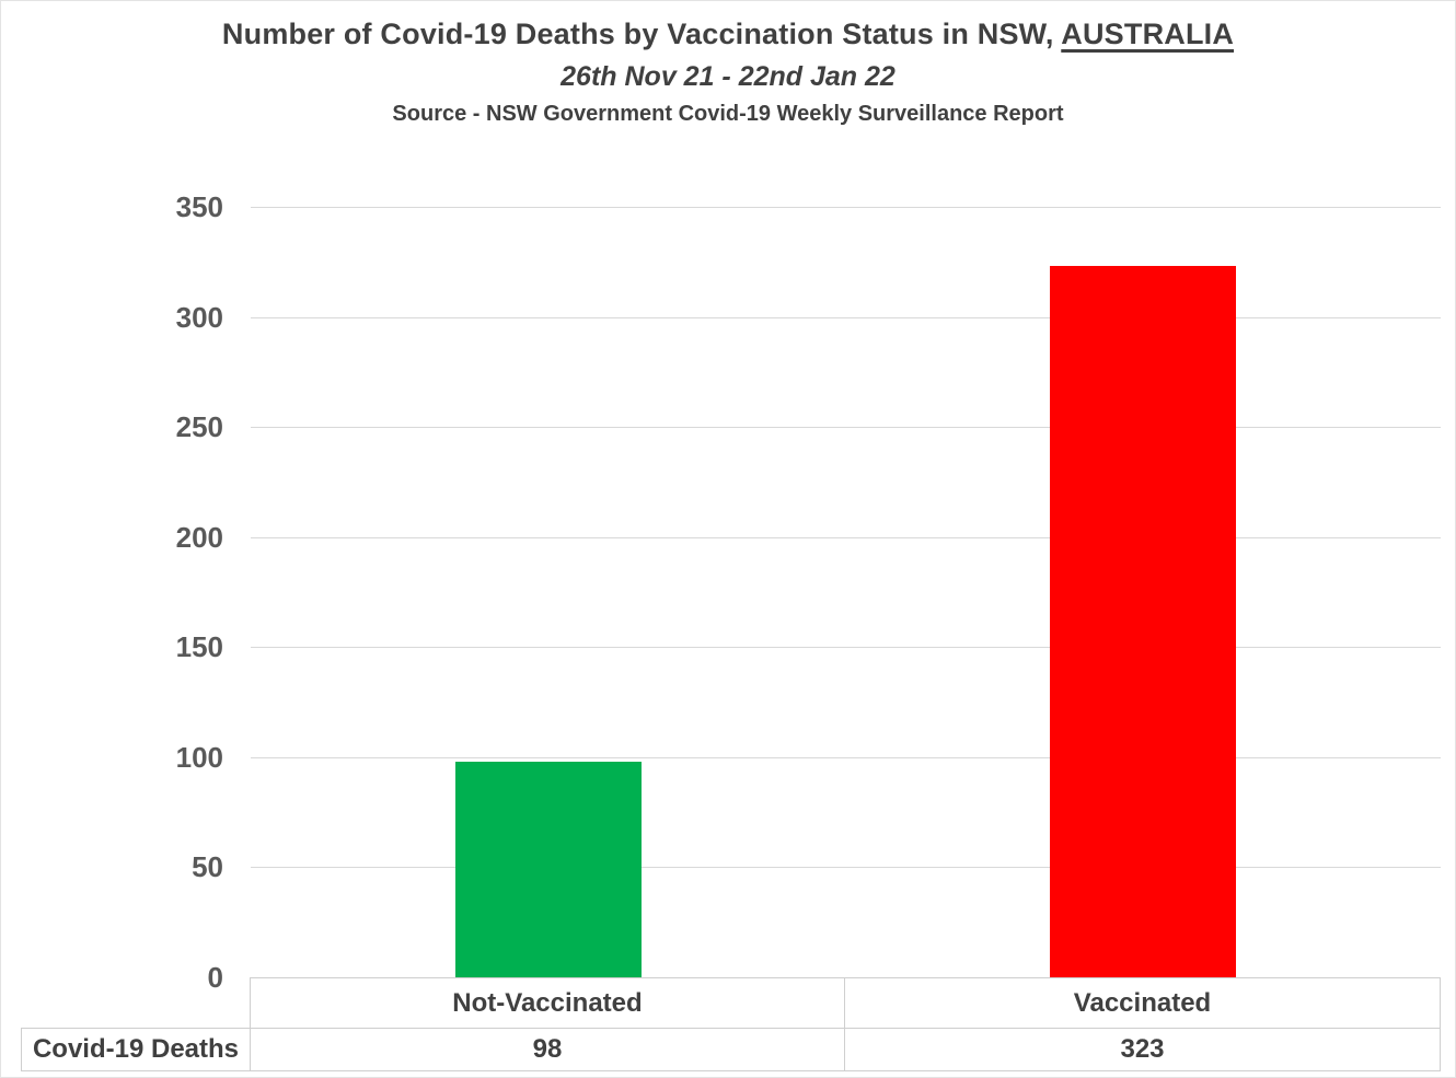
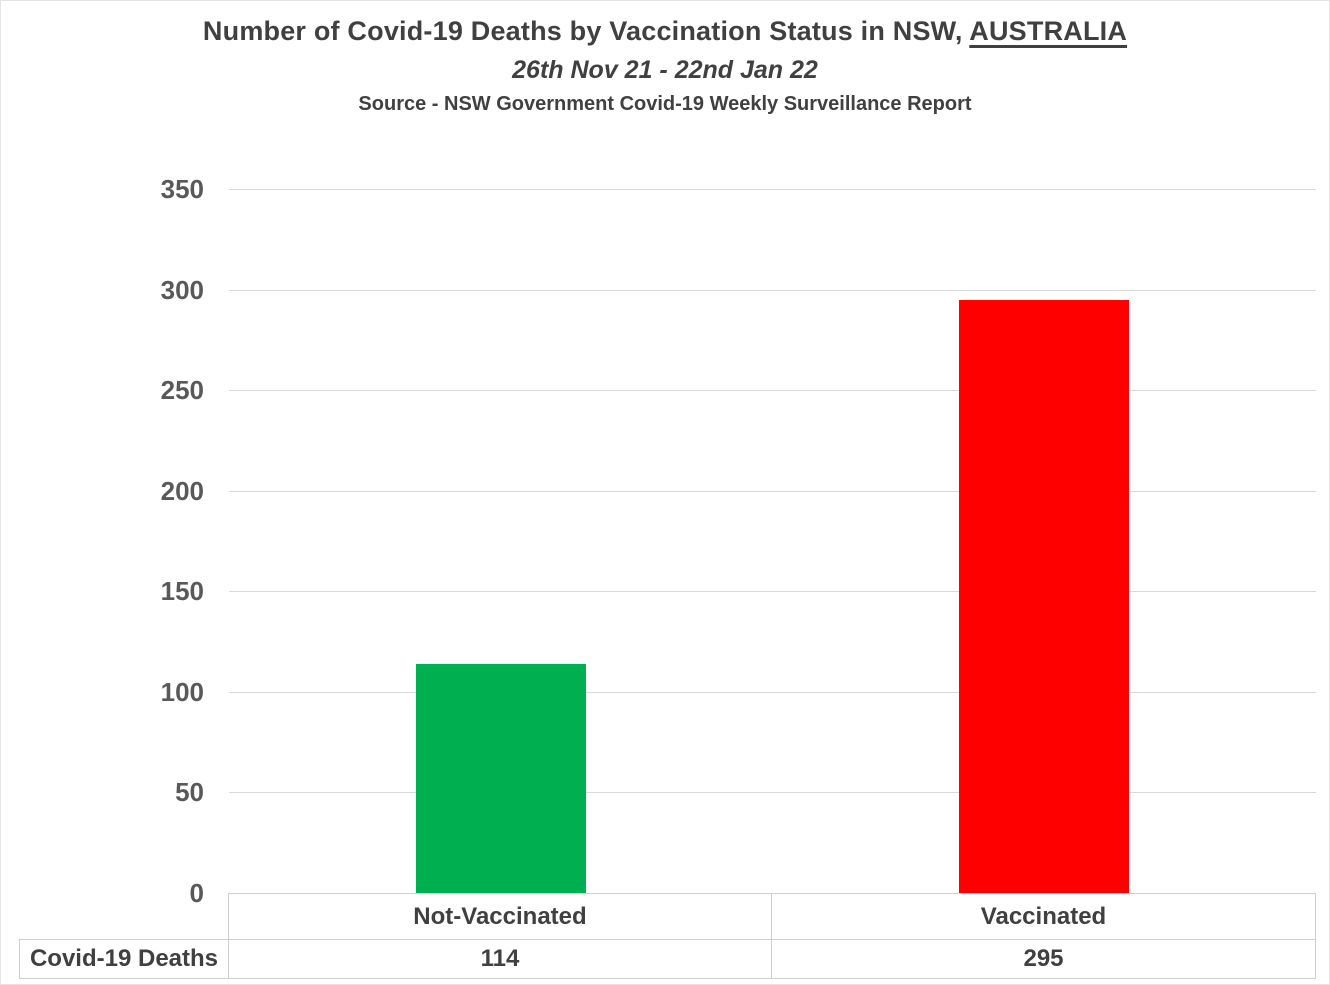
Not-Vaccinated: 98 -> 114
Vaccinated: 323 -> 295
